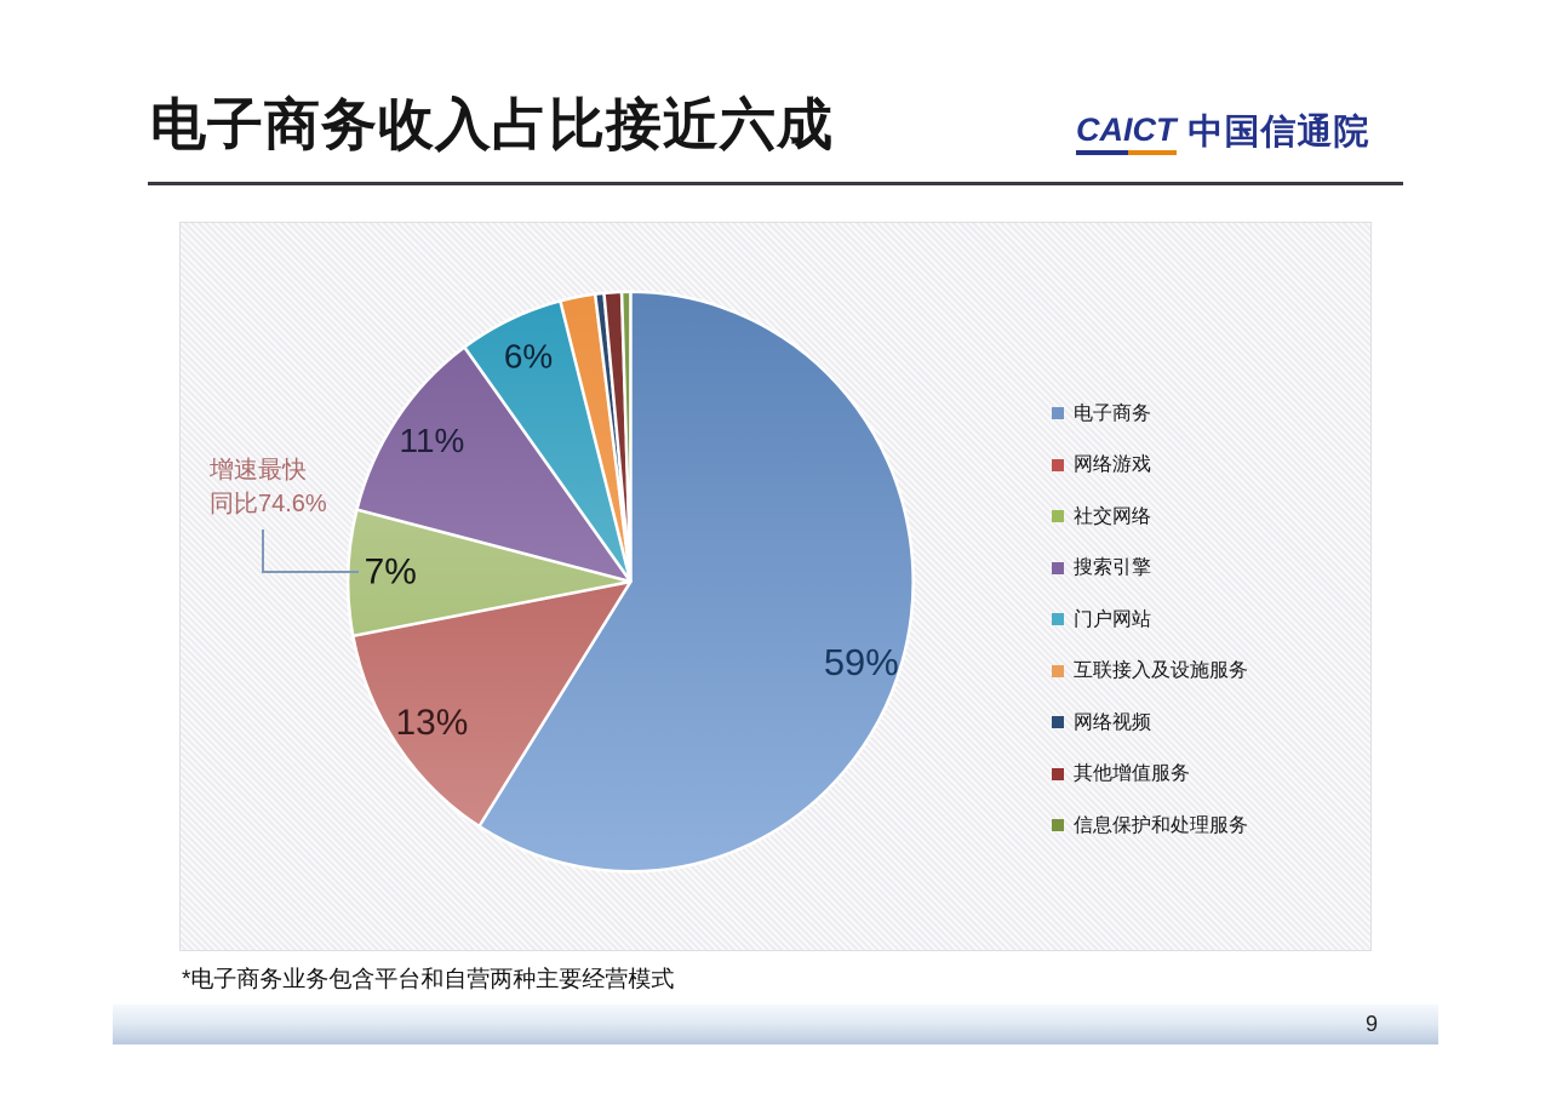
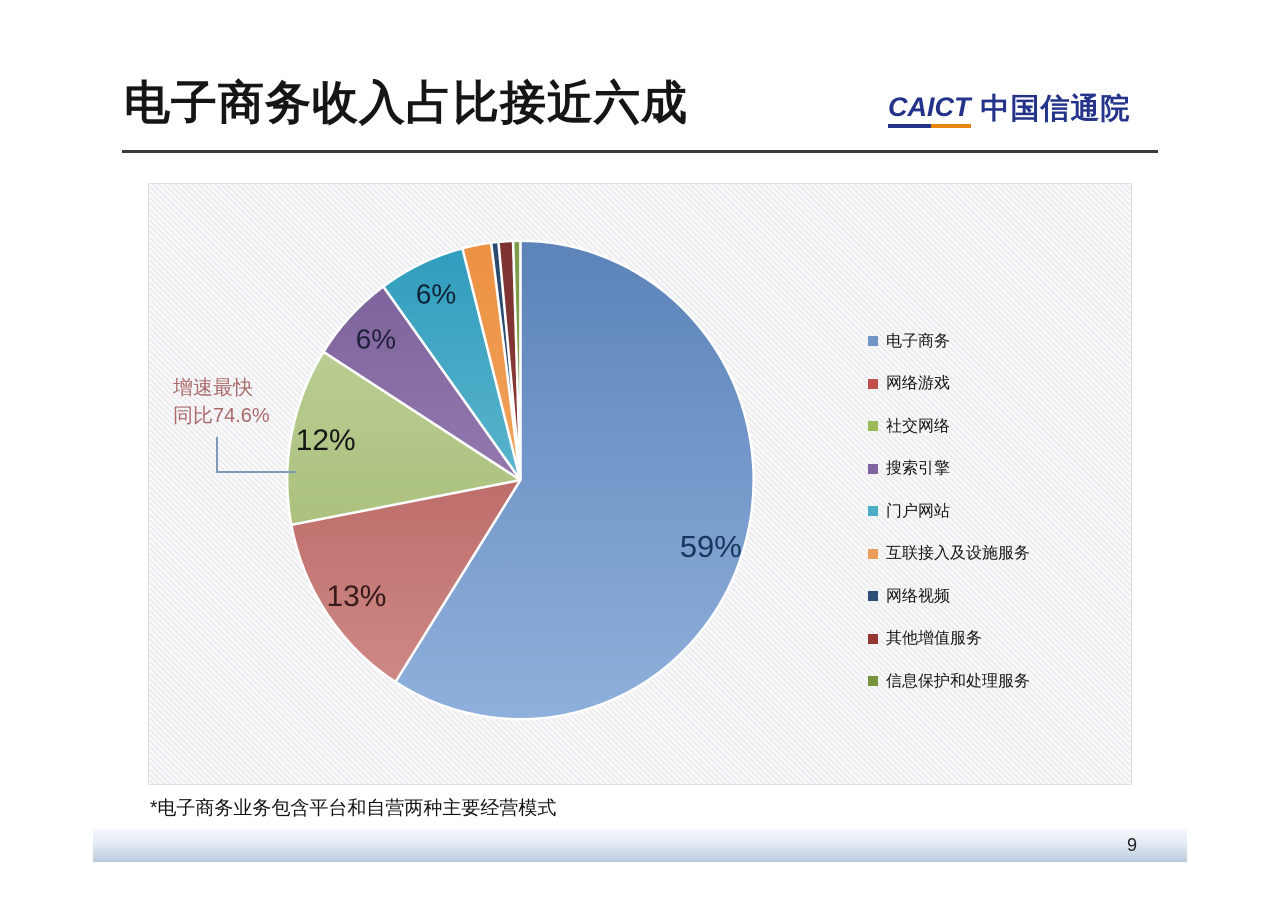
社交网络: 7% -> 12%
搜索引擎: 11% -> 6%
